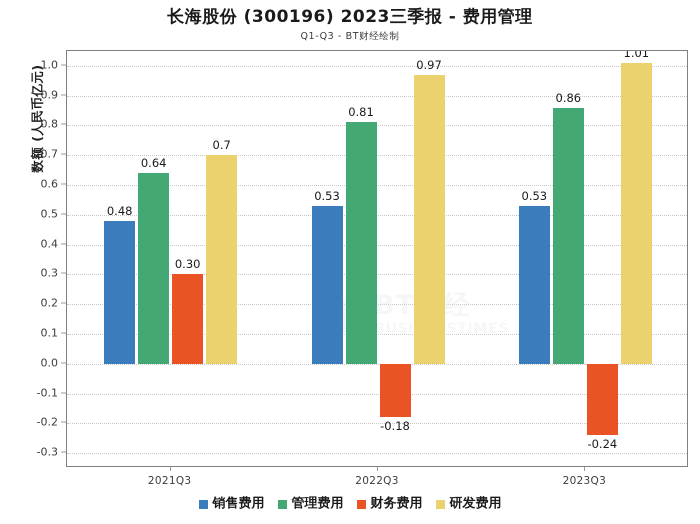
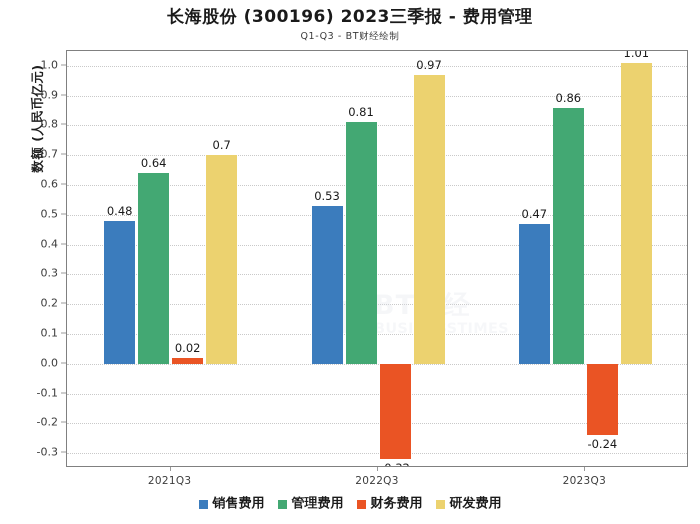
财务费用/2021Q3: 0.30 -> 0.02
财务费用/2022Q3: -0.18 -> -0.32
销售费用/2023Q3: 0.53 -> 0.47
